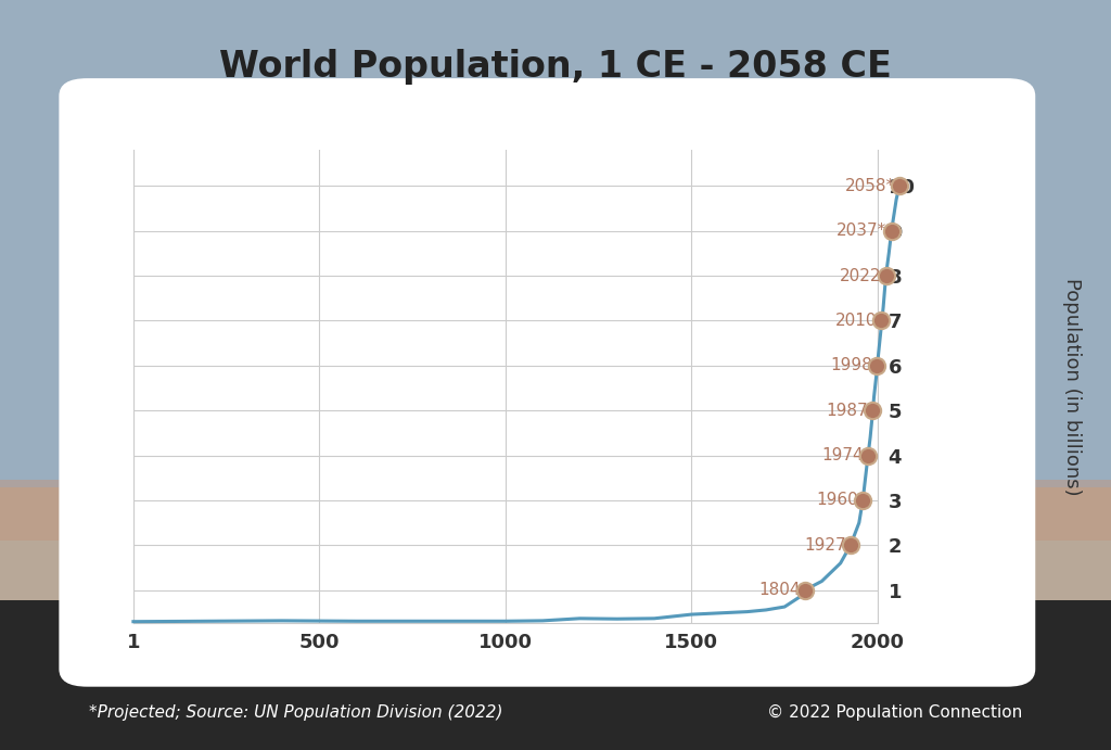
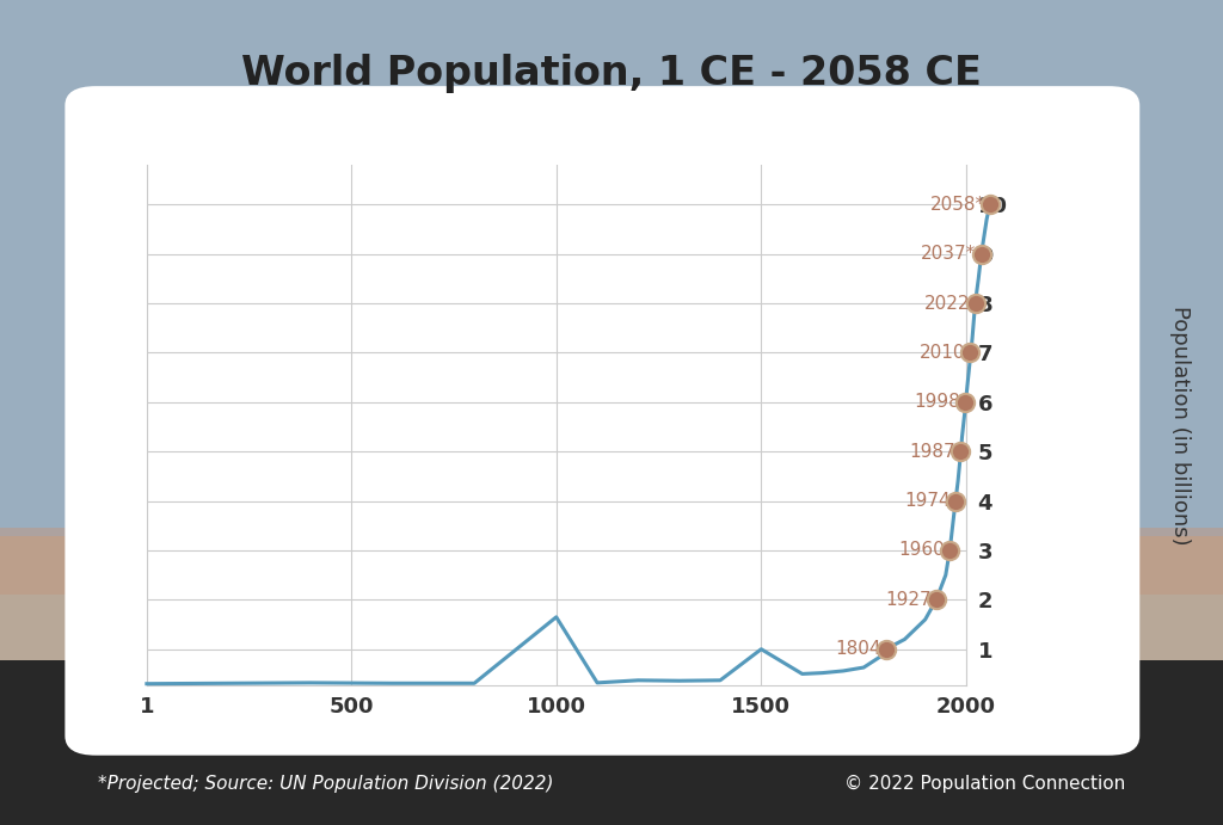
1000: 0.31 -> 1.65
1500: 0.46 -> 1.00
